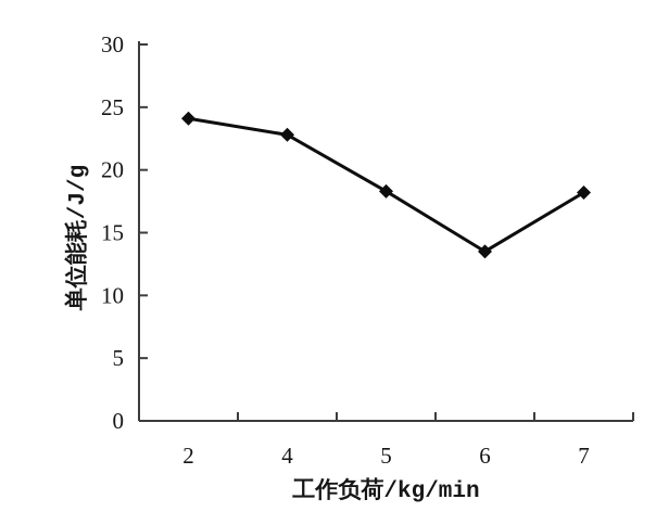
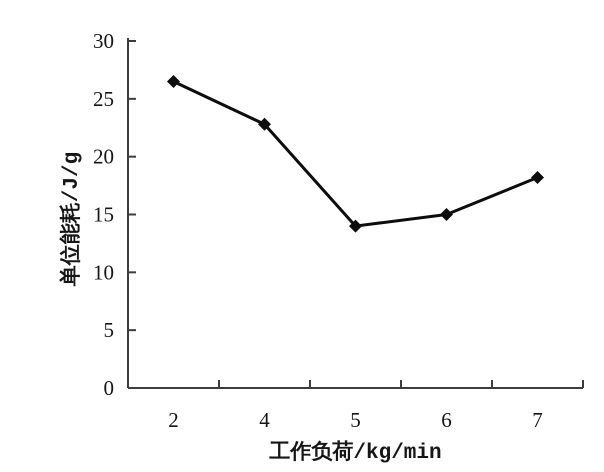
2: 24.1 -> 26.5
5: 18.3 -> 14.0
6: 13.5 -> 15.0
